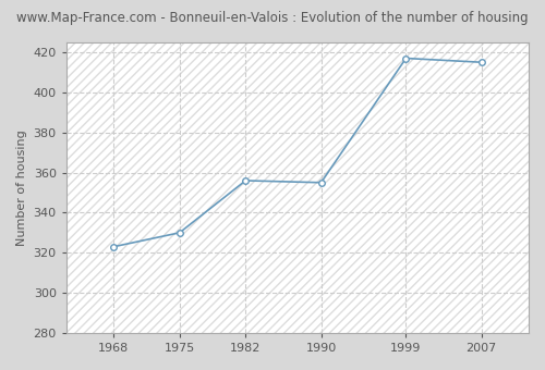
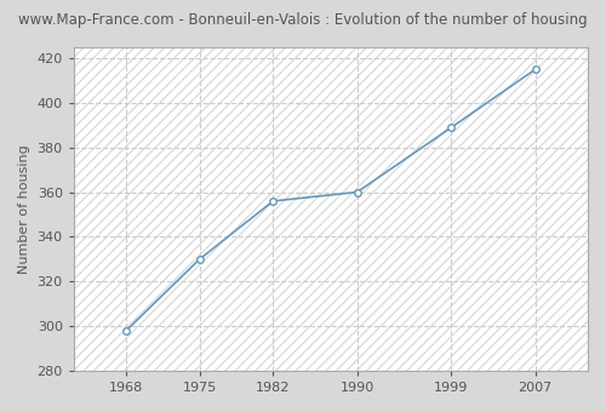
1968: 323 -> 298
1990: 355 -> 360
1999: 417 -> 389
